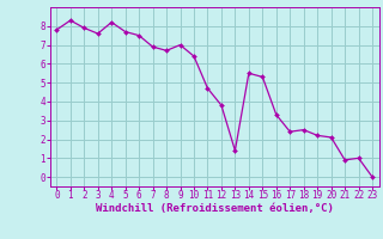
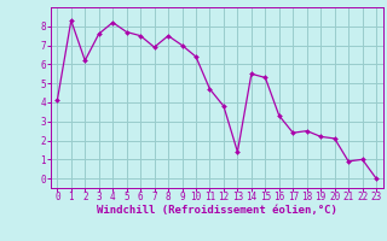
0: 7.8 -> 4.1
2: 7.9 -> 6.2
8: 6.7 -> 7.5
